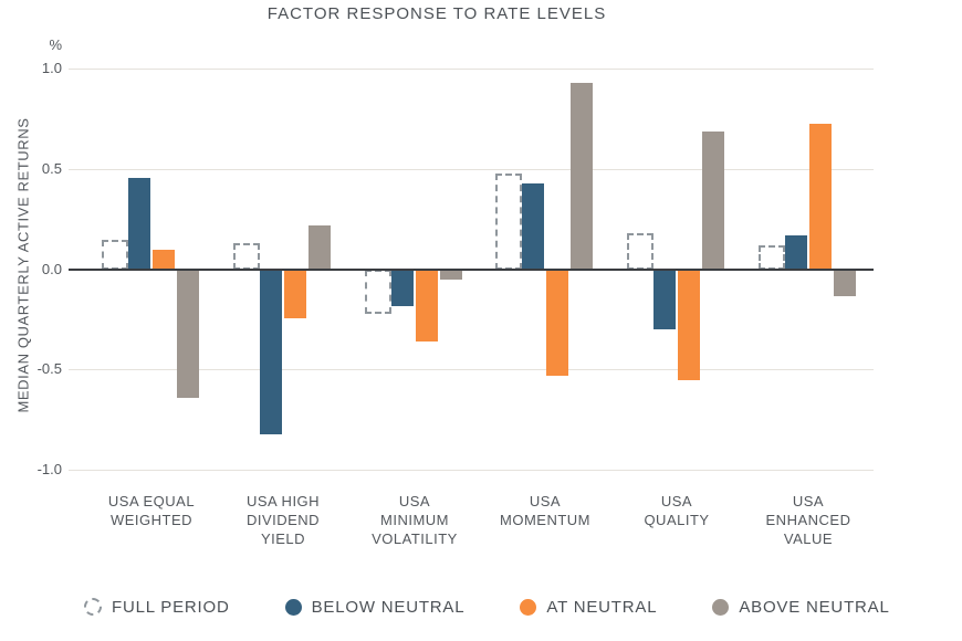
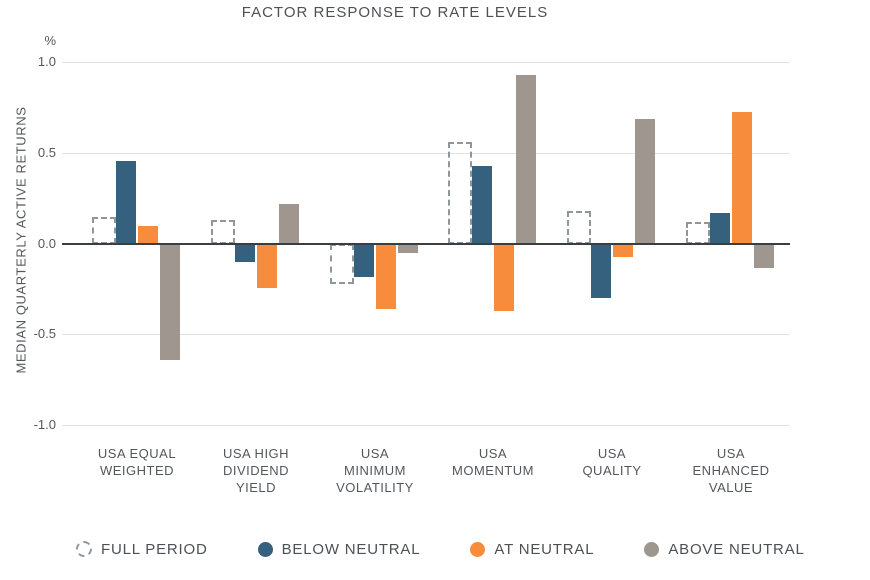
BELOW NEUTRAL/USA HIGH DIVIDEND YIELD: -0.82 -> -0.10
FULL PERIOD/USA MOMENTUM: 0.48 -> 0.56
AT NEUTRAL/USA MOMENTUM: -0.53 -> -0.37
AT NEUTRAL/USA QUALITY: -0.55 -> -0.07
